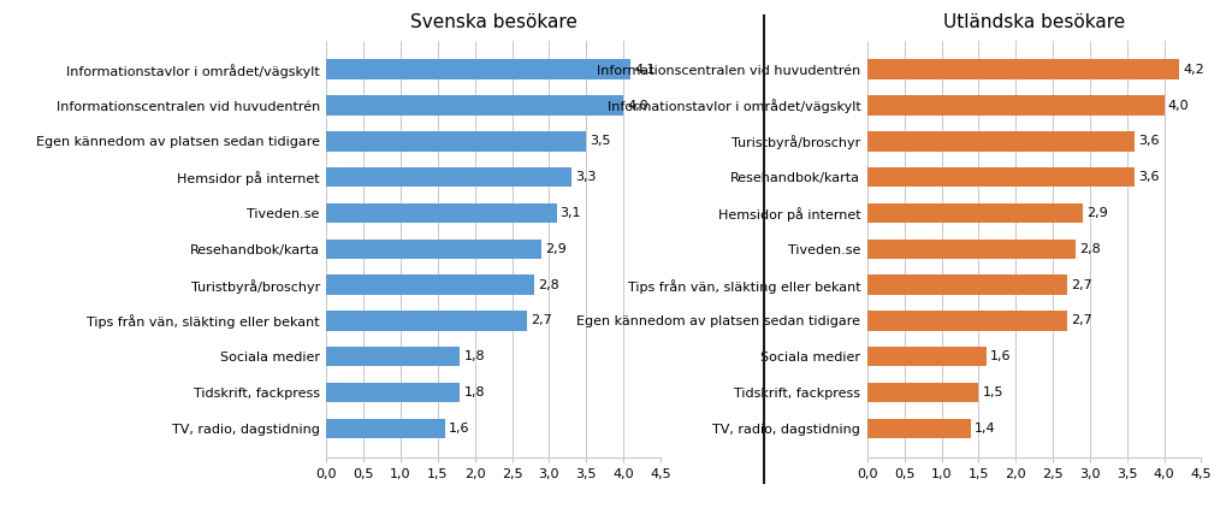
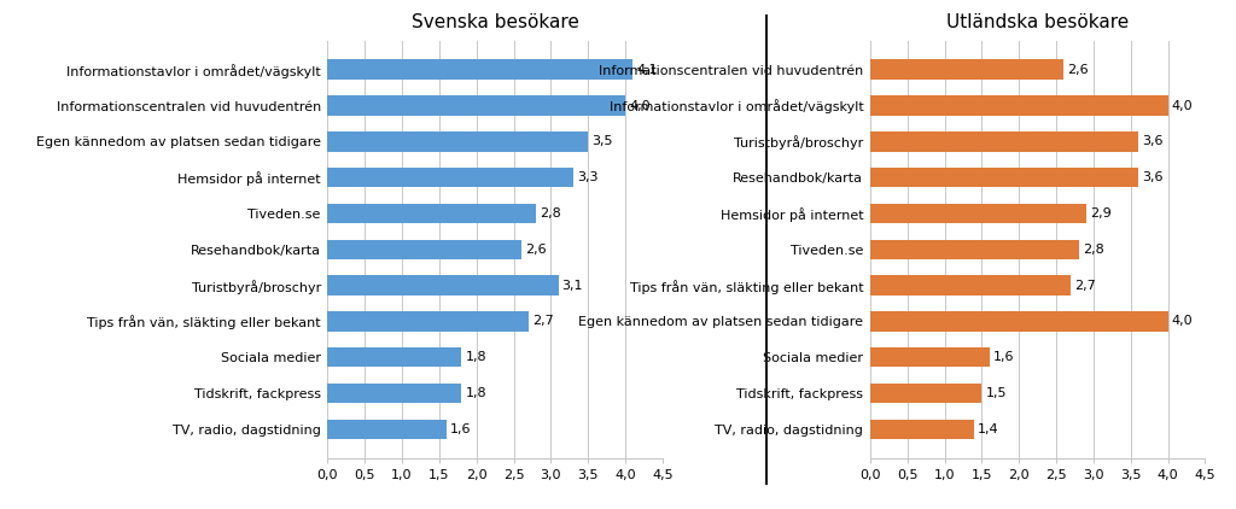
Svenska besökare/Tiveden.se: 3,1 -> 2,8
Svenska besökare/Resehandbok/karta: 2,9 -> 2,6
Svenska besökare/Turistbyrå/broschyr: 2,8 -> 3,1
Utländska besökare/Informationscentralen vid huvudentrén: 4,2 -> 2,6
Utländska besökare/Egen kännedom av platsen sedan tidigare: 2,7 -> 4,0
